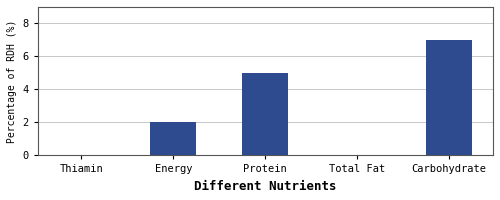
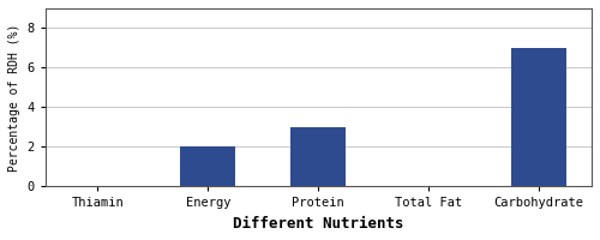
Protein: 5 -> 3
